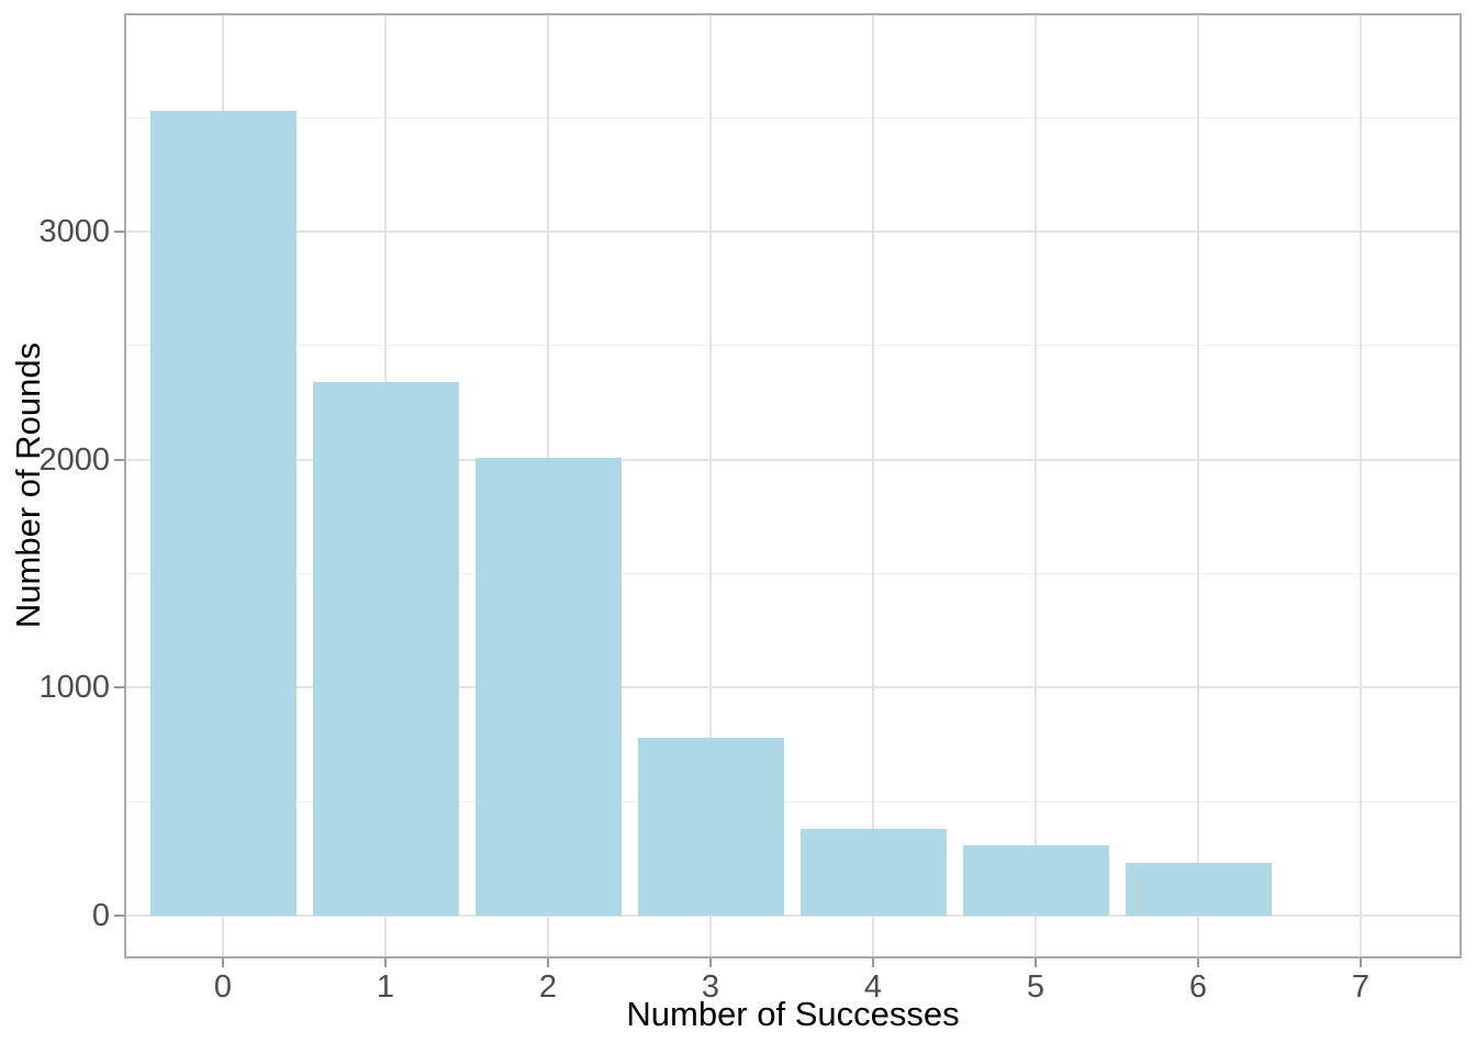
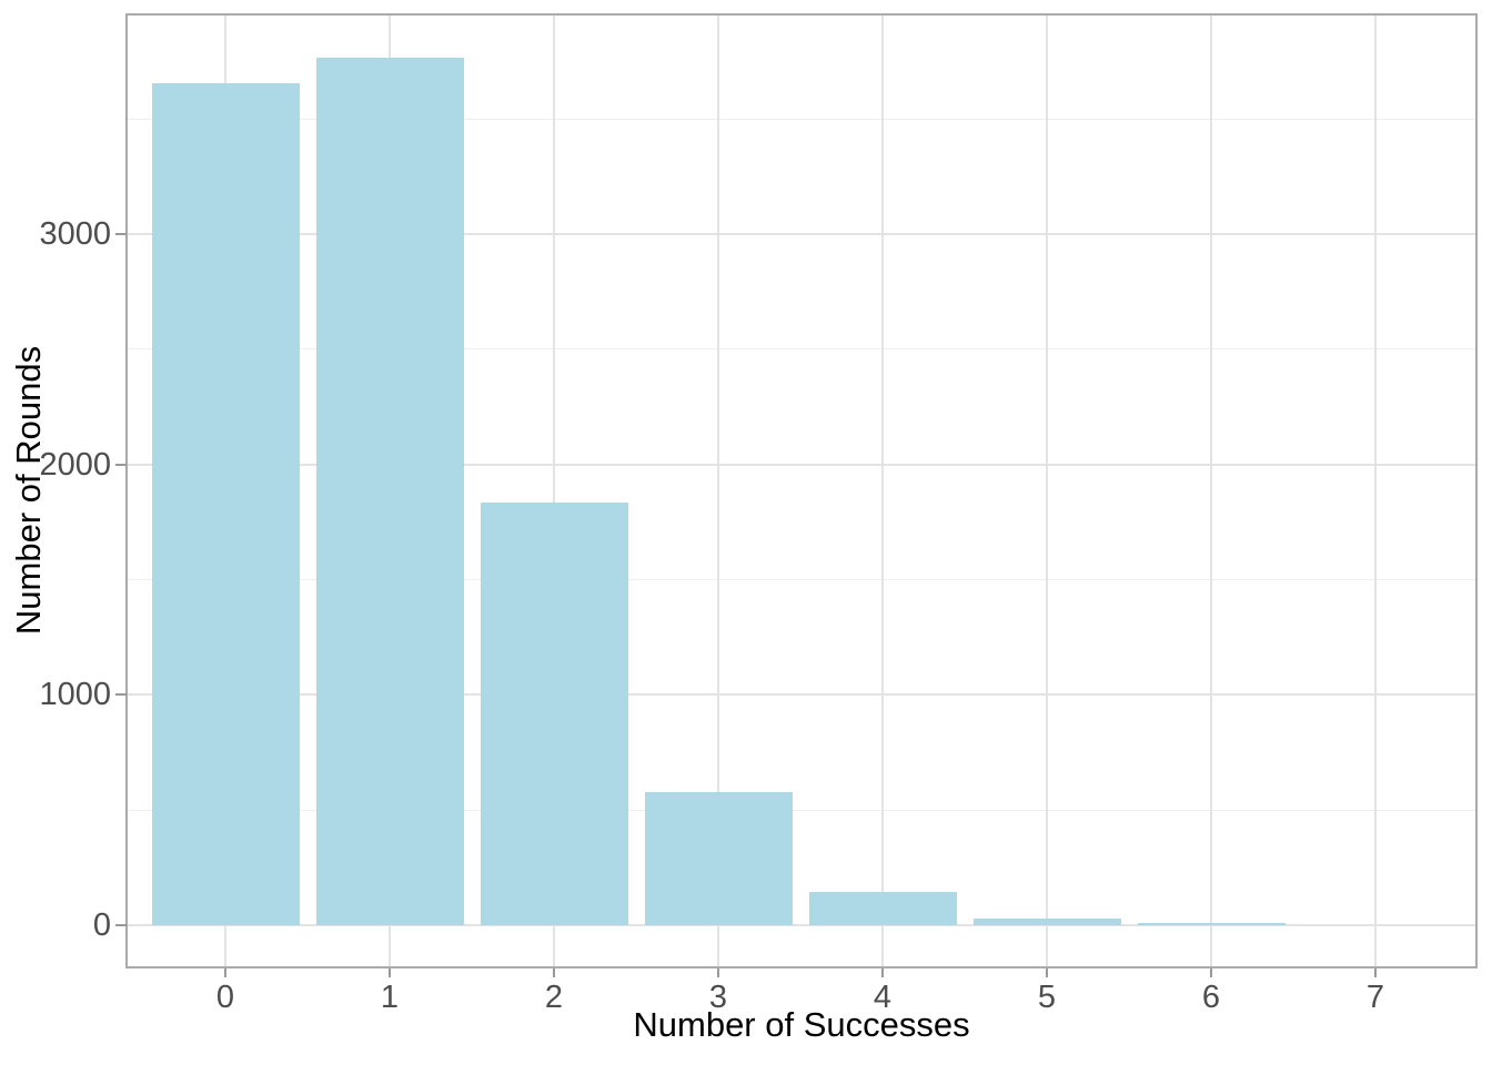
0: 3530 -> 3660
1: 2340 -> 3760
2: 2010 -> 1830
3: 780 -> 580
4: 380 -> 140
5: 310 -> 30
6: 230 -> 10
